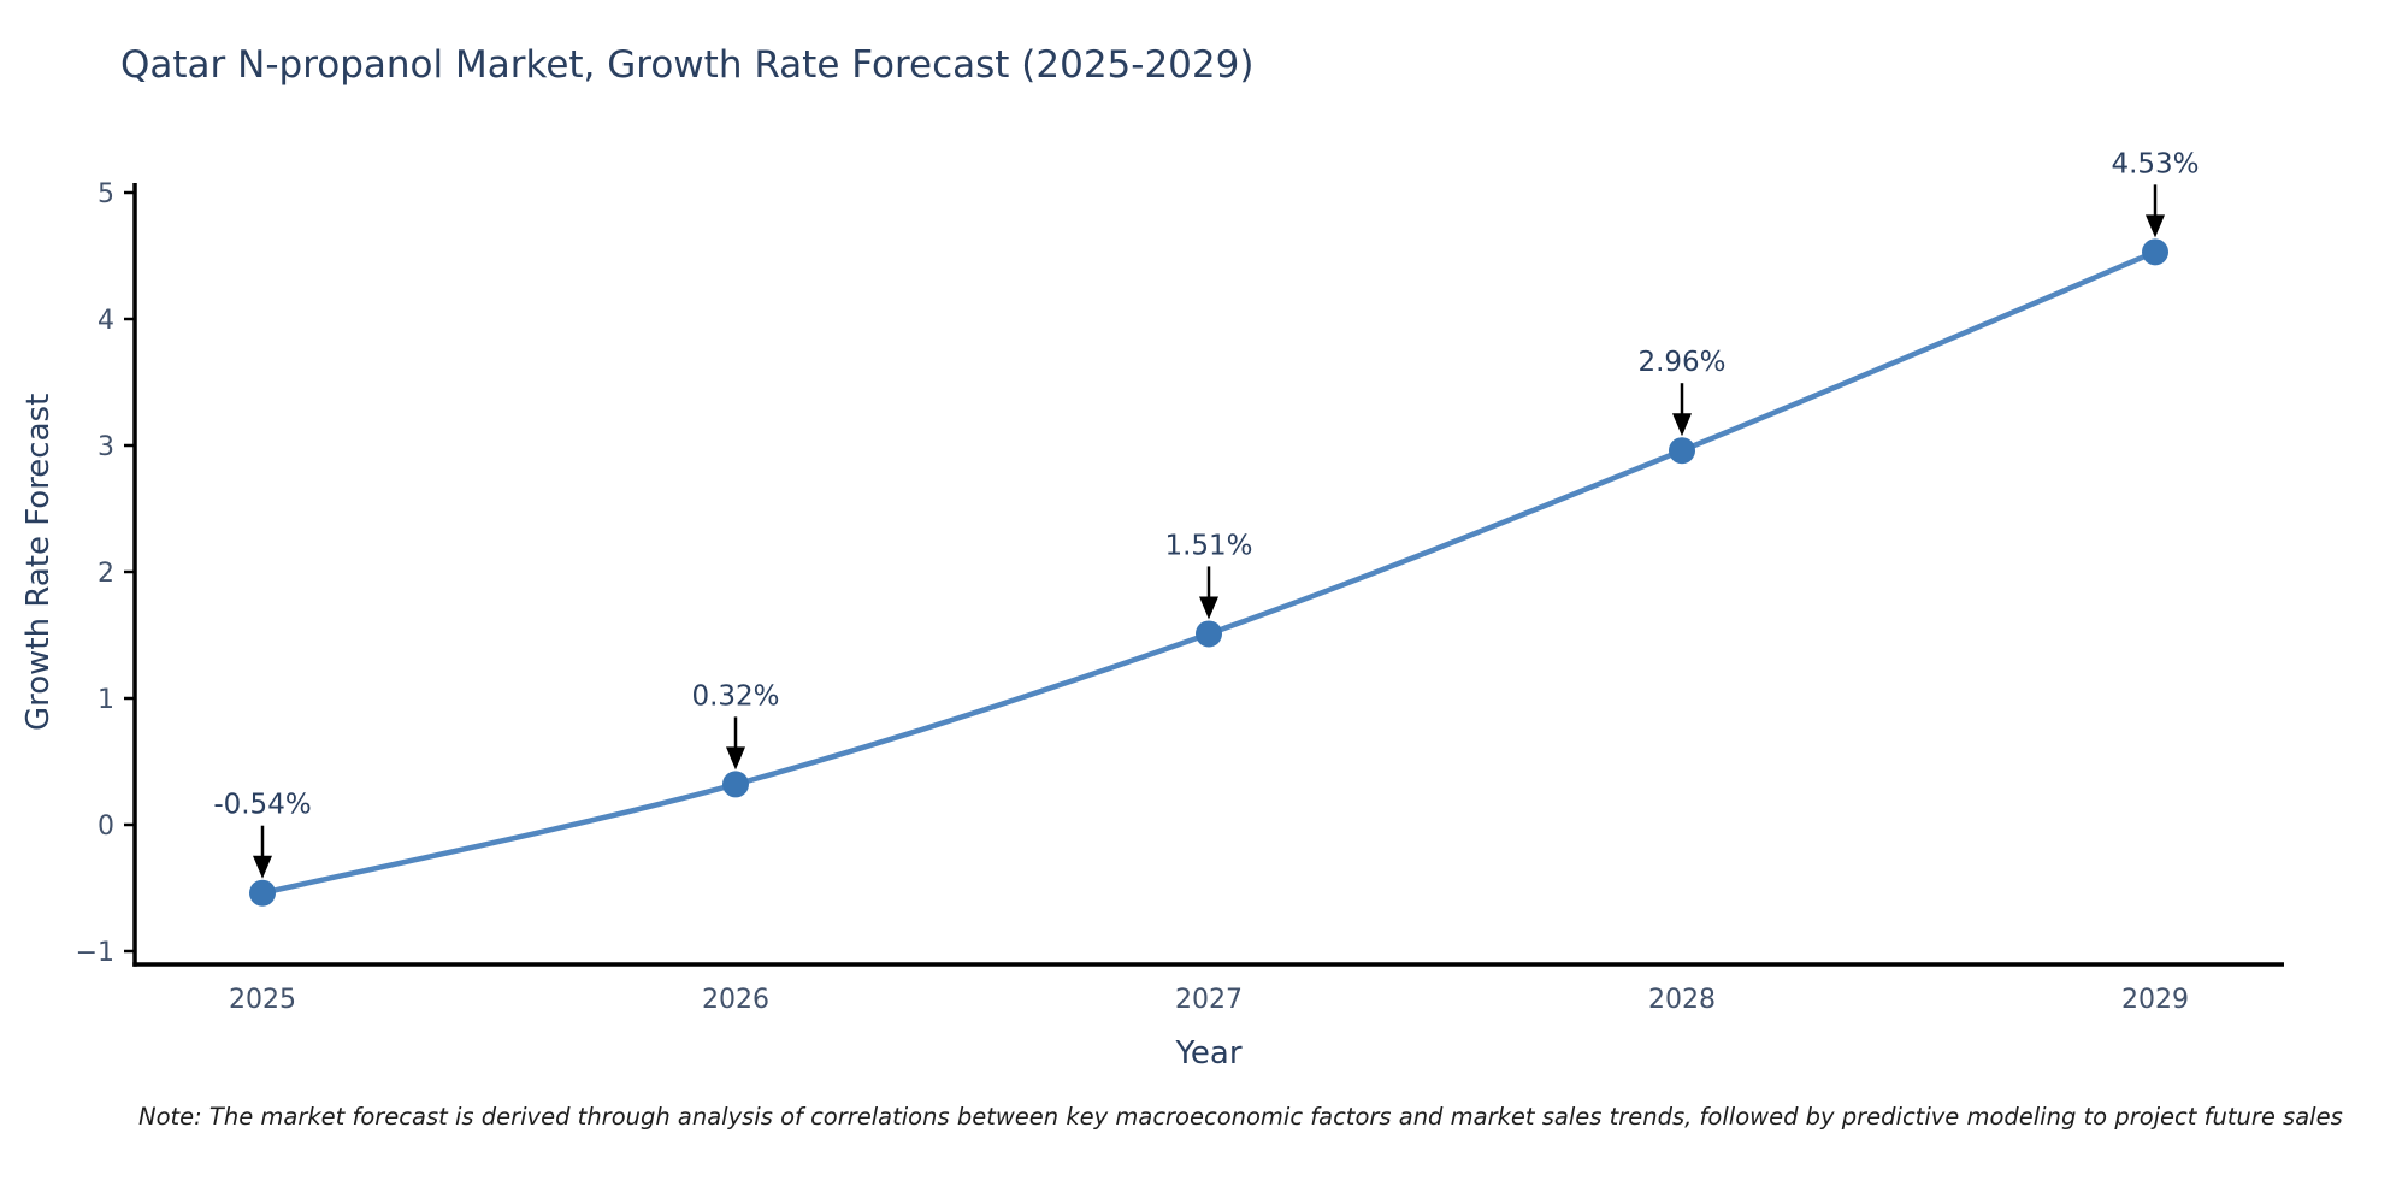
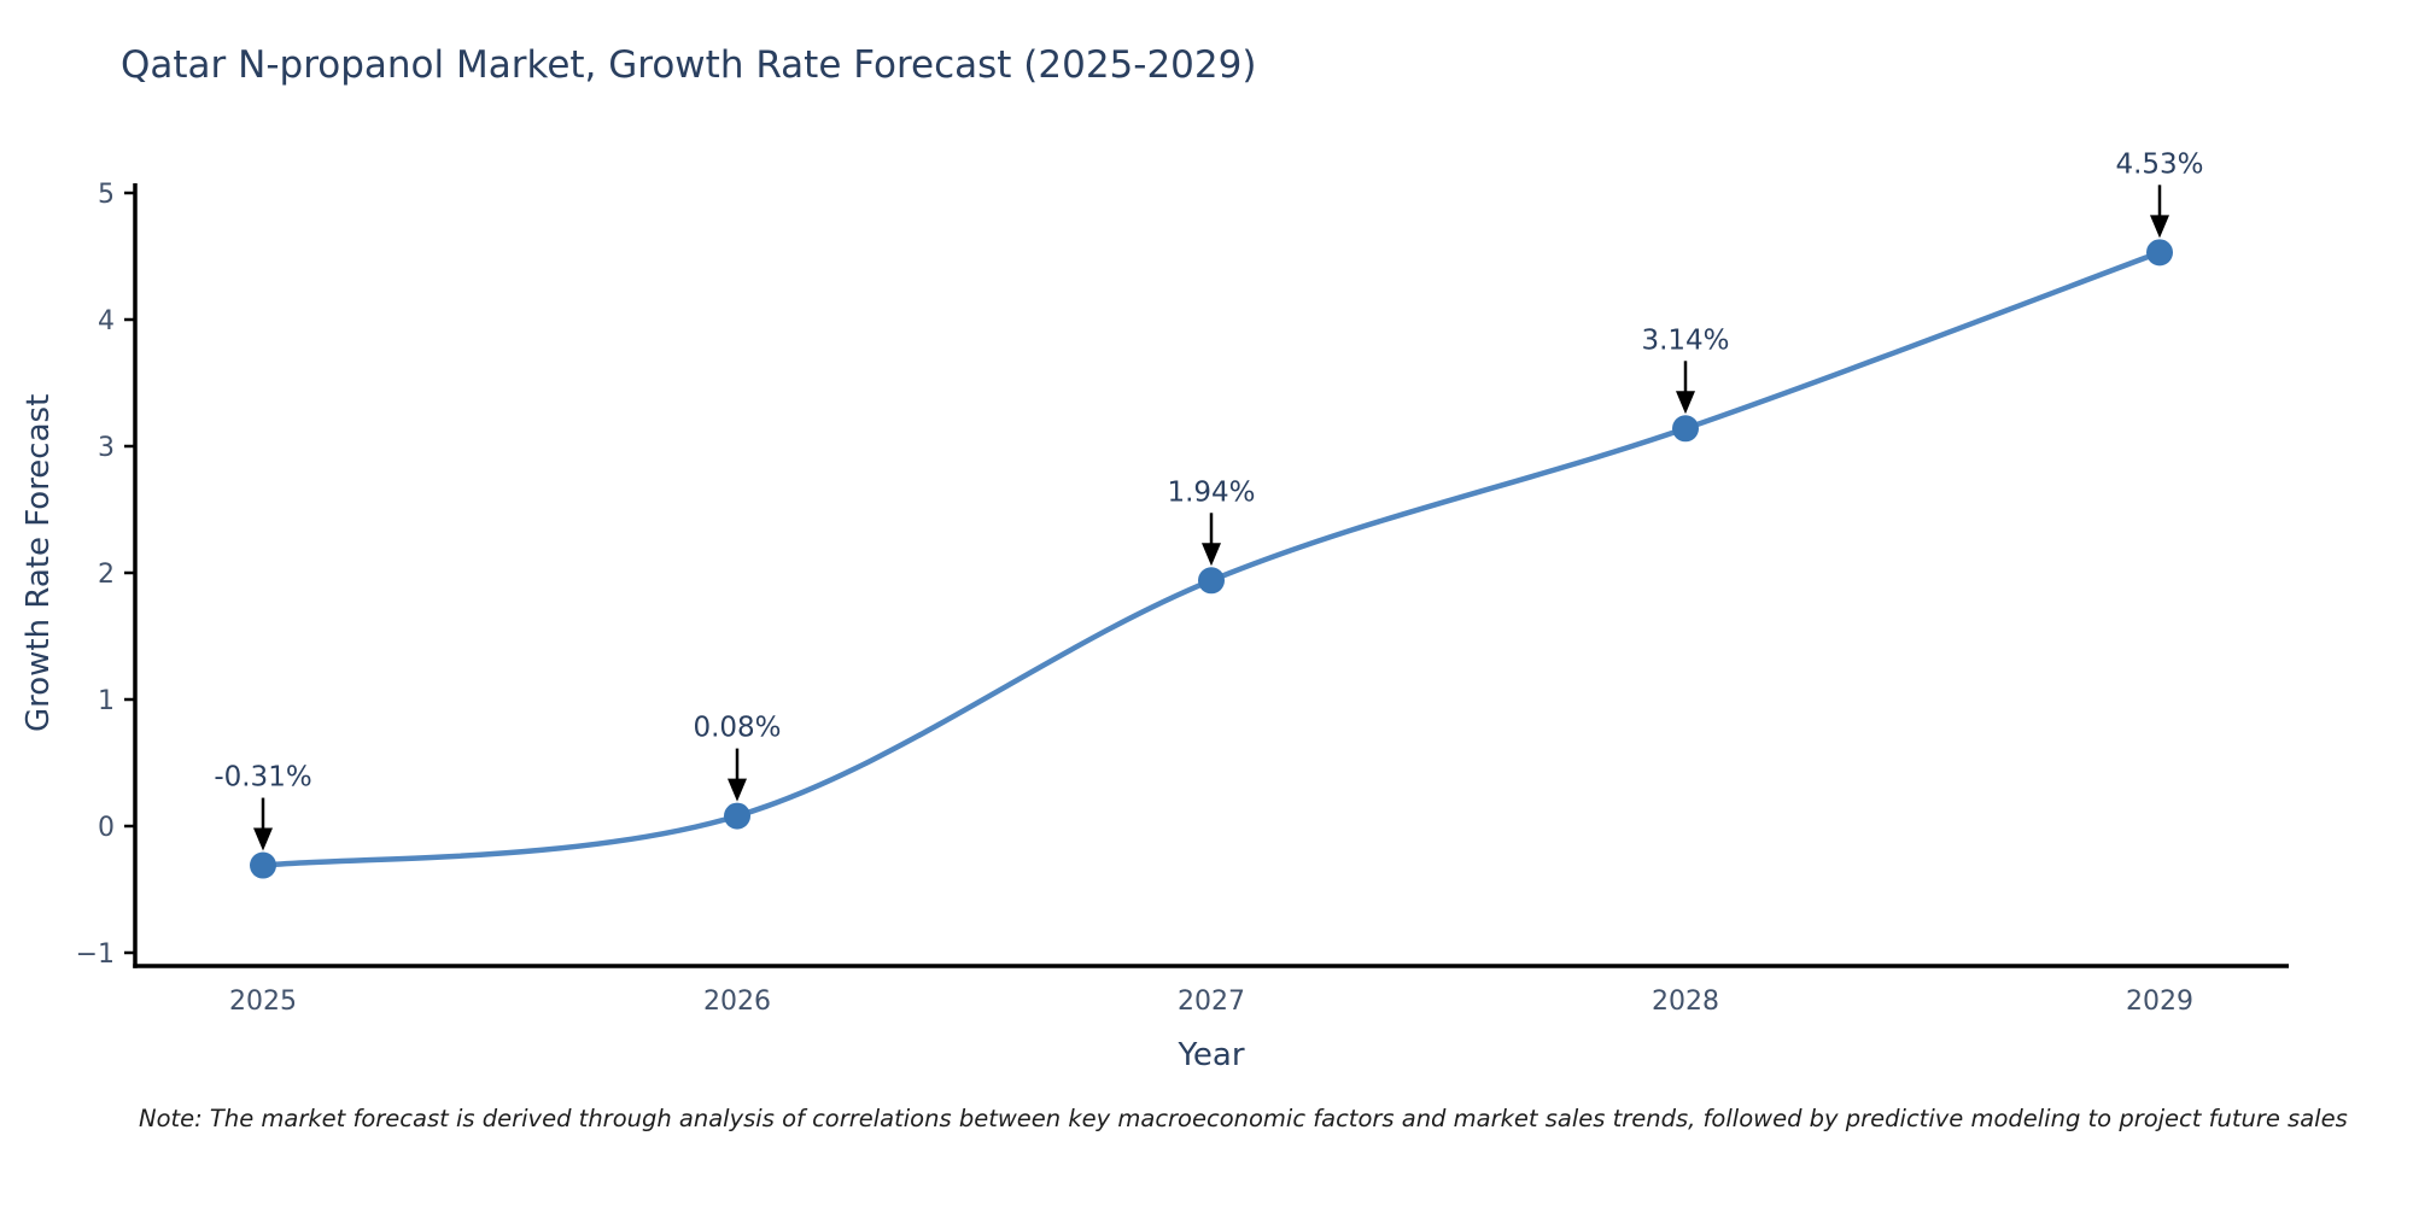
2025: -0.54% -> -0.31%
2026: 0.32% -> 0.08%
2027: 1.51% -> 1.94%
2028: 2.96% -> 3.14%
